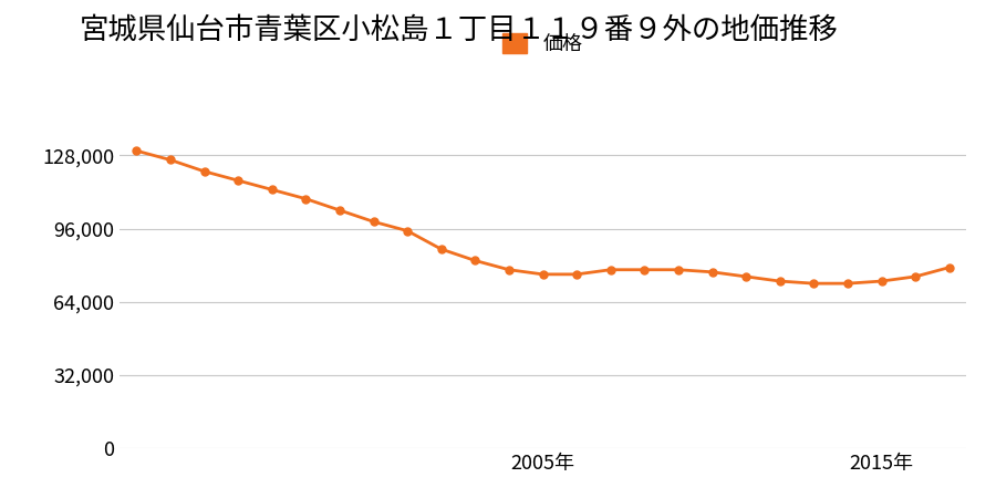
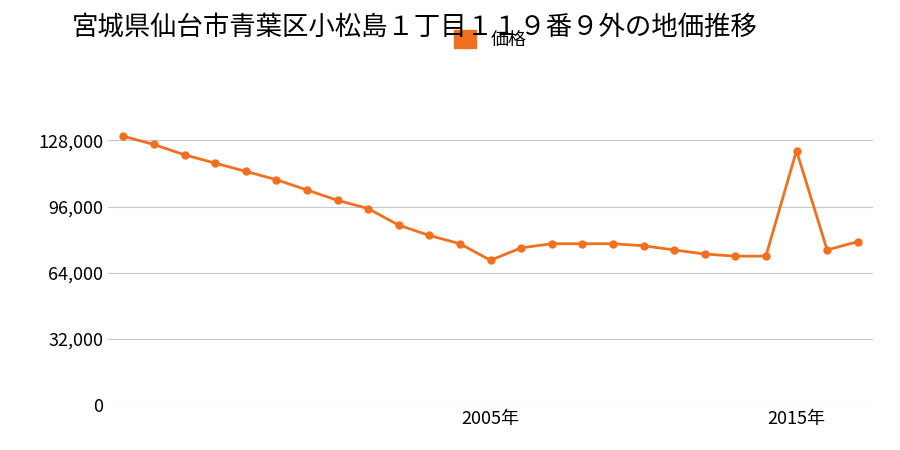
2005年: 76,000 -> 70,000
2015年: 73,000 -> 123,000
